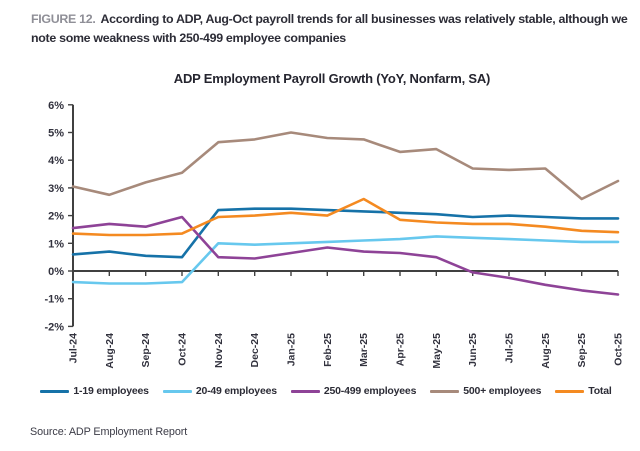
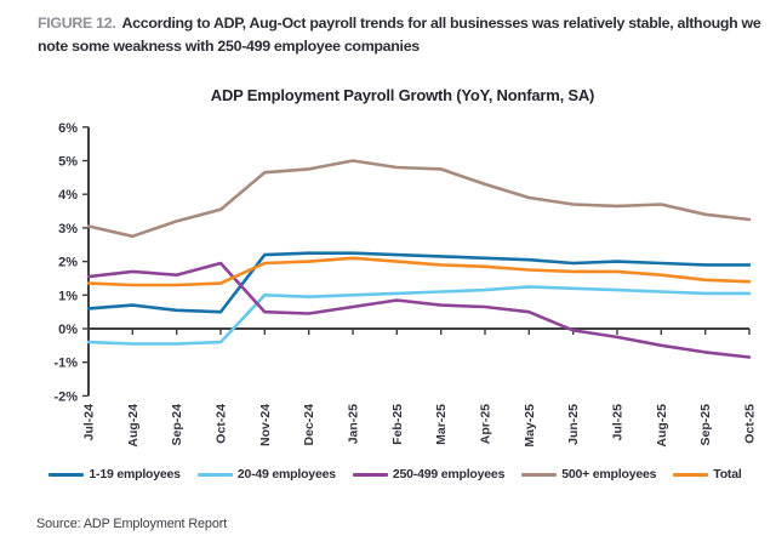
Total/Mar-25: 2.6% -> 1.9%
500+ employees/May-25: 4.4% -> 3.9%
500+ employees/Sep-25: 2.6% -> 3.4%
